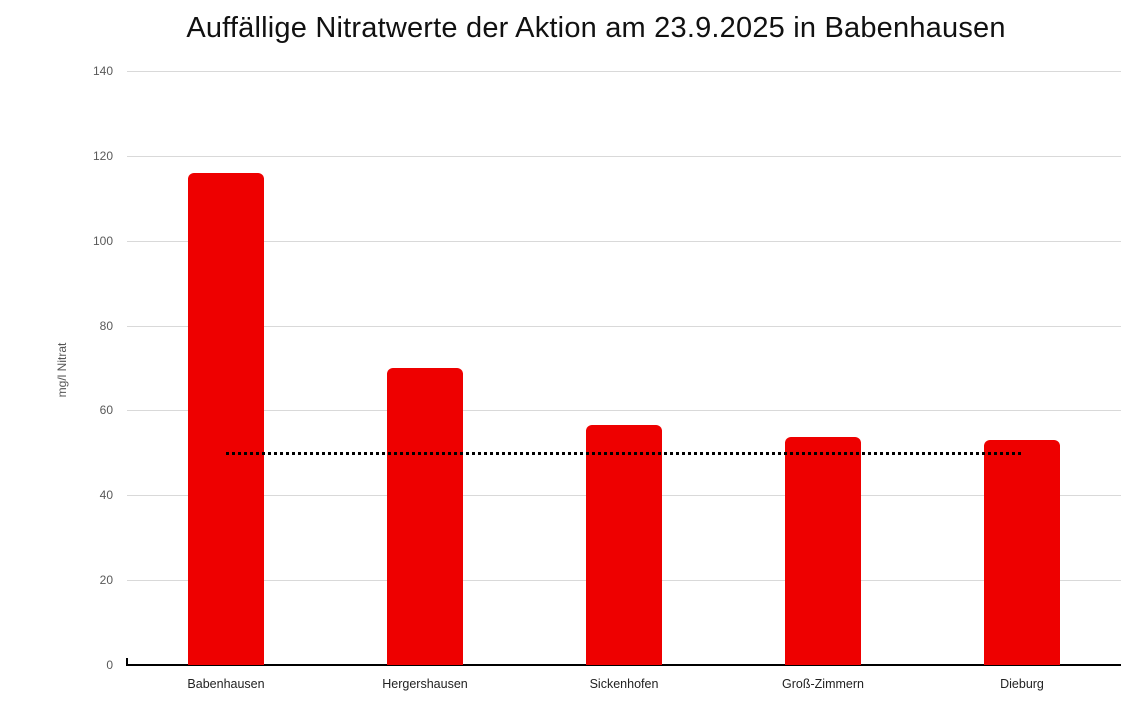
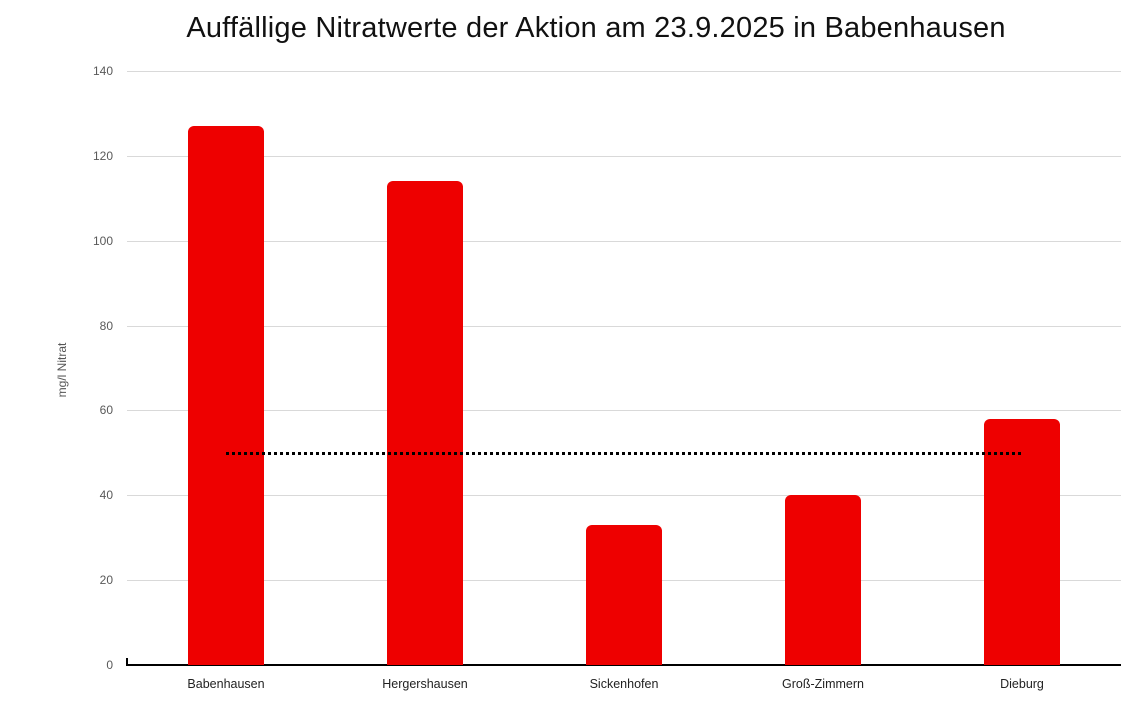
Babenhausen: 116 -> 127
Hergershausen: 70 -> 114
Sickenhofen: 57 -> 33
Groß-Zimmern: 54 -> 40
Dieburg: 53 -> 58
